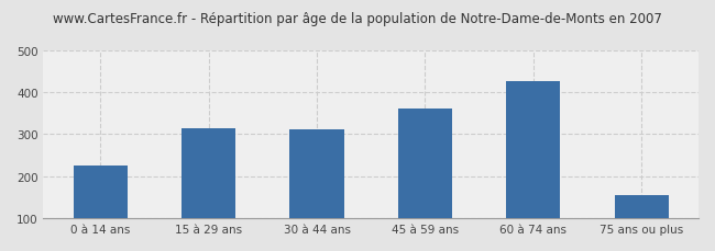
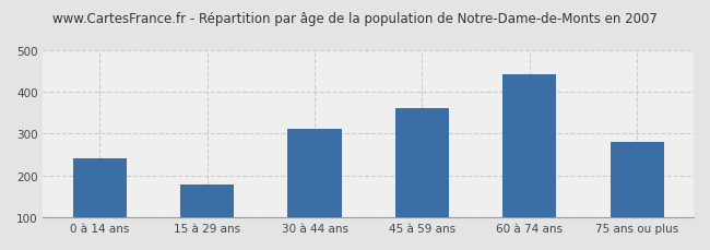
0 à 14 ans: 225 -> 242
15 à 29 ans: 315 -> 179
60 à 74 ans: 425 -> 441
75 ans ou plus: 155 -> 279
